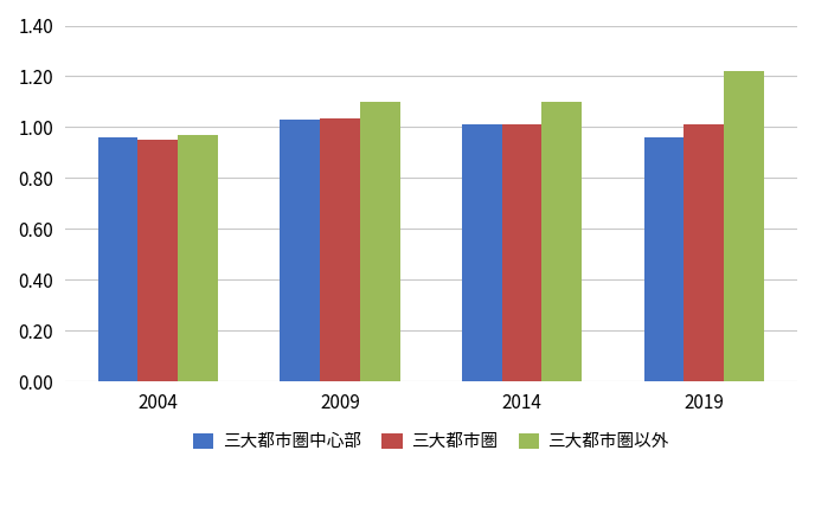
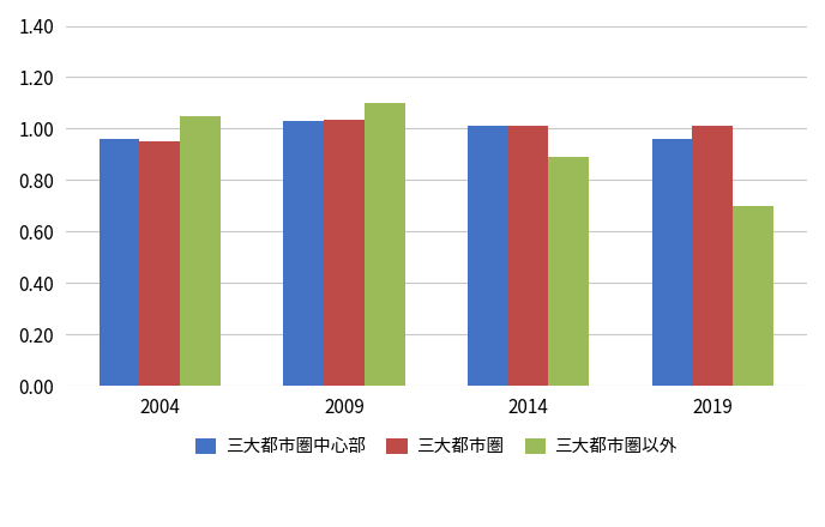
三大都市圏以外/2004: 0.97 -> 1.05
三大都市圏以外/2014: 1.10 -> 0.89
三大都市圏以外/2019: 1.22 -> 0.70
